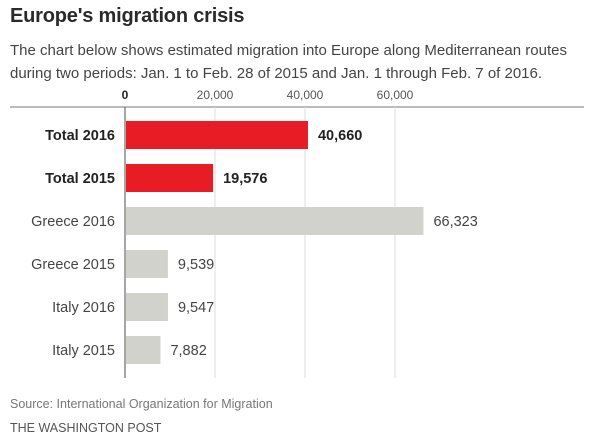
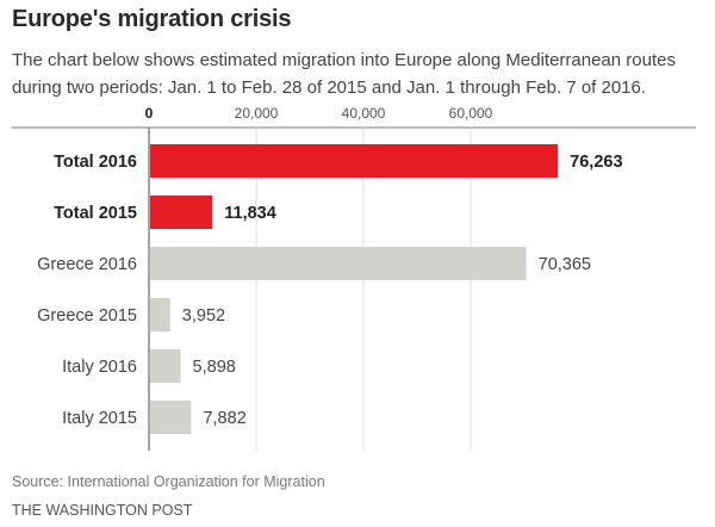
Total 2016: 40,660 -> 76,263
Total 2015: 19,576 -> 11,834
Greece 2016: 66,323 -> 70,365
Greece 2015: 9,539 -> 3,952
Italy 2016: 9,547 -> 5,898
